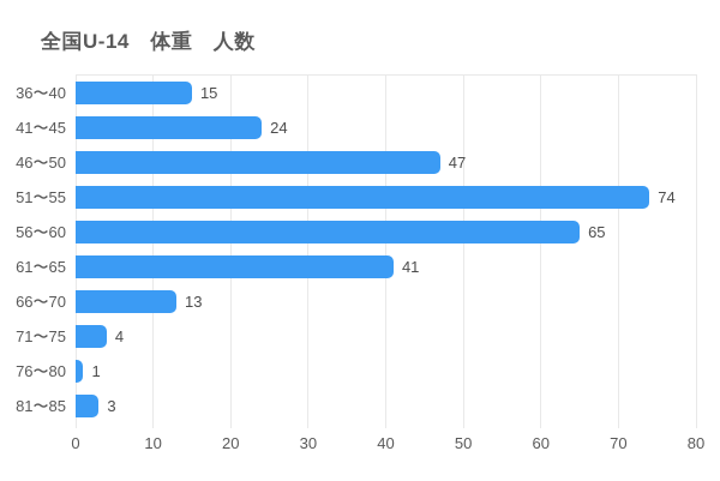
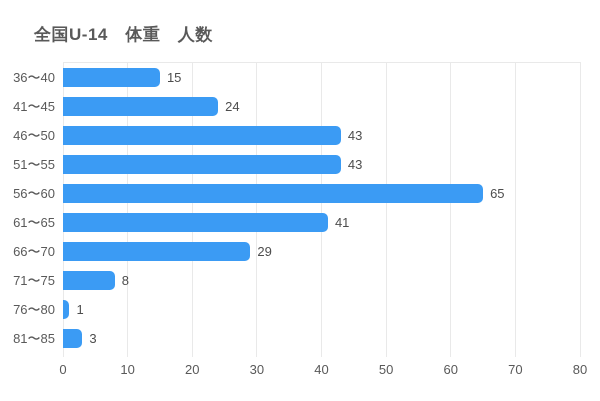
46〜50: 47 -> 43
51〜55: 74 -> 43
66〜70: 13 -> 29
71〜75: 4 -> 8
